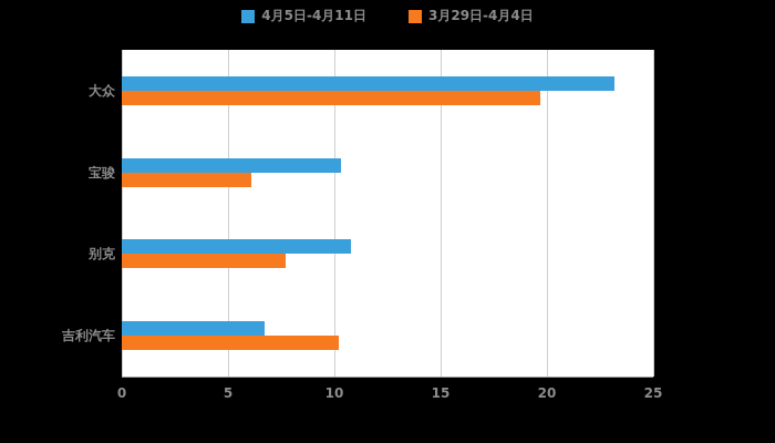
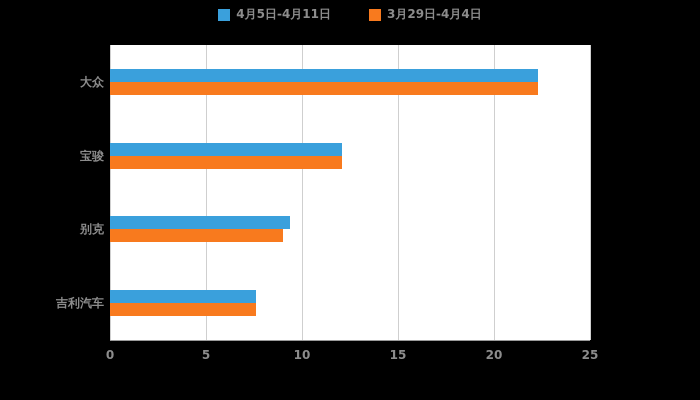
4月5日-4月11日/大众: 23.2 -> 22.3
3月29日-4月4日/大众: 19.7 -> 22.3
4月5日-4月11日/宝骏: 10.3 -> 12.1
3月29日-4月4日/宝骏: 6.1 -> 12.1
4月5日-4月11日/别克: 10.8 -> 9.4
3月29日-4月4日/别克: 7.7 -> 9.0
4月5日-4月11日/吉利汽车: 6.7 -> 7.6
3月29日-4月4日/吉利汽车: 10.2 -> 7.6
